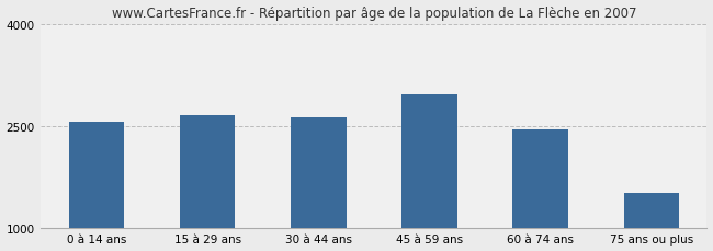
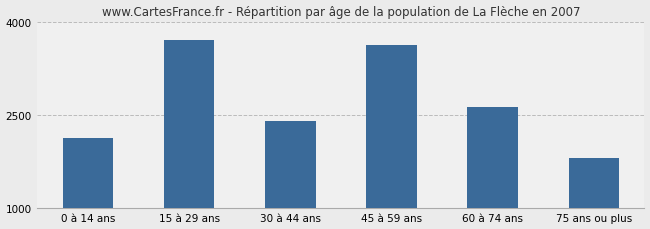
0 à 14 ans: 2560 -> 2120
15 à 29 ans: 2650 -> 3700
30 à 44 ans: 2620 -> 2400
45 à 59 ans: 2960 -> 3620
60 à 74 ans: 2440 -> 2620
75 ans ou plus: 1520 -> 1800
